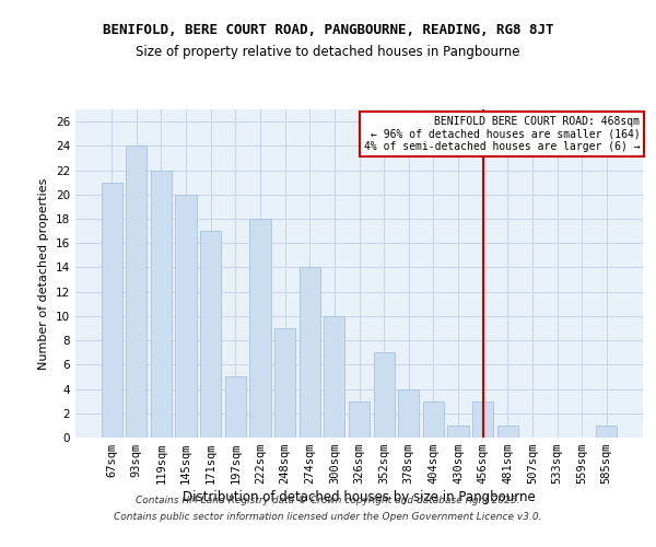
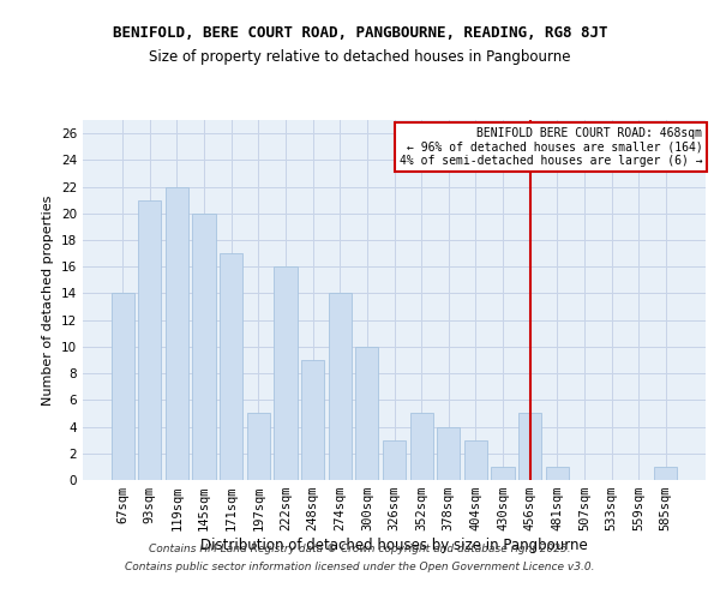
67sqm: 21 -> 14
93sqm: 24 -> 21
222sqm: 18 -> 16
352sqm: 7 -> 5
456sqm: 3 -> 5
